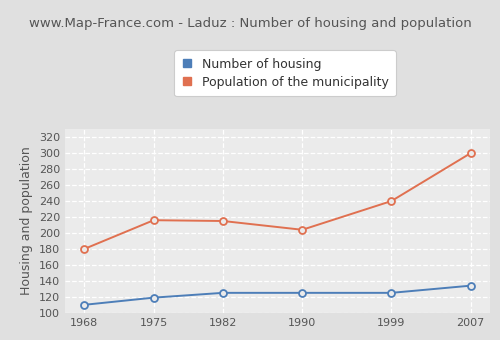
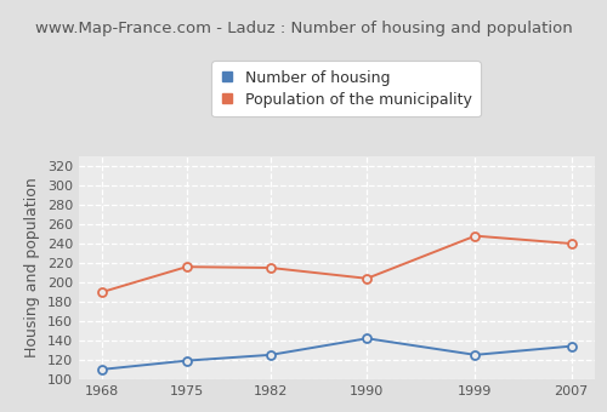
Population of the municipality/1968: 180 -> 190
Number of housing/1990: 125 -> 142
Population of the municipality/1999: 240 -> 248
Population of the municipality/2007: 300 -> 240
